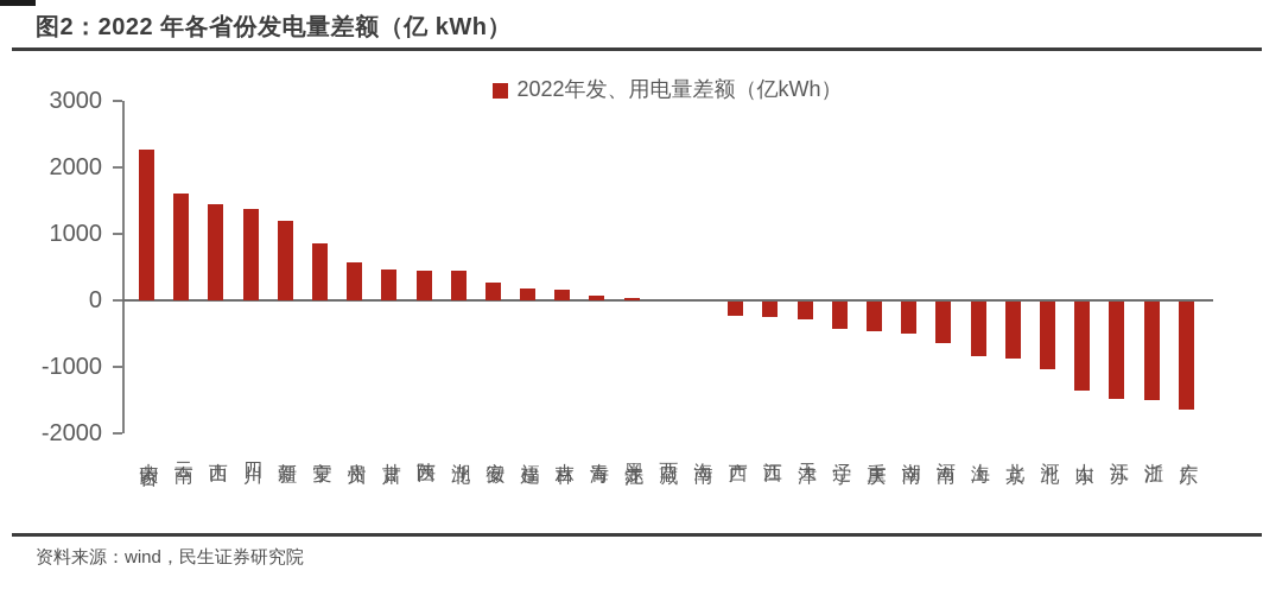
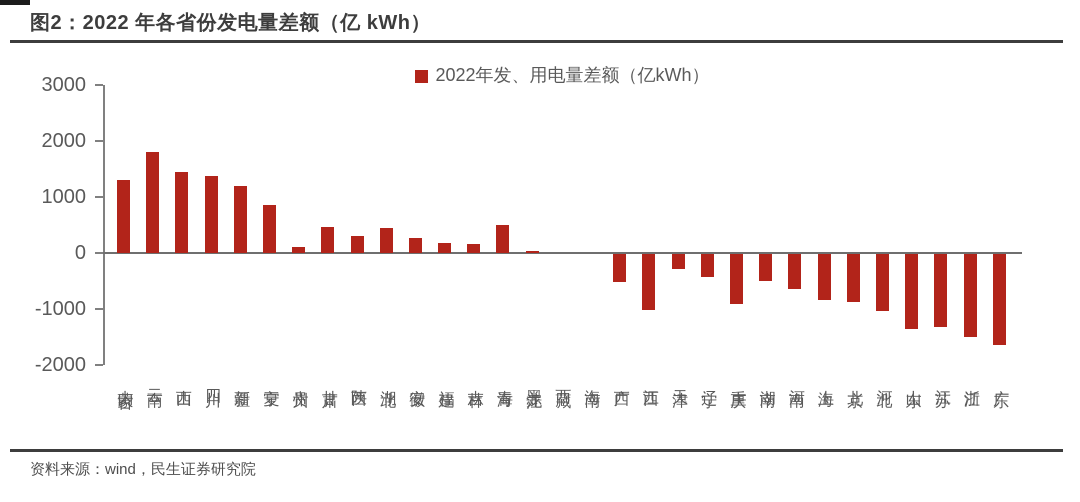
内蒙古: 2300 -> 1300
云南: 1600 -> 1800
贵州: 600 -> 100
陕西: 500 -> 300
青海: 100 -> 500
广西: -200 -> -500
江西: -200 -> -1000
重庆: -400 -> -900
江苏: -1500 -> -1300
